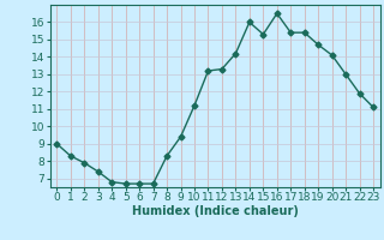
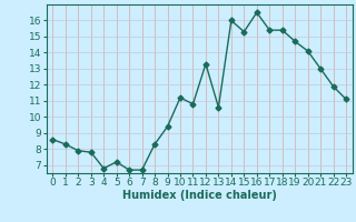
0: 9.0 -> 8.6
3: 7.4 -> 7.8
5: 6.7 -> 7.2
11: 13.2 -> 10.8
13: 14.2 -> 10.6
